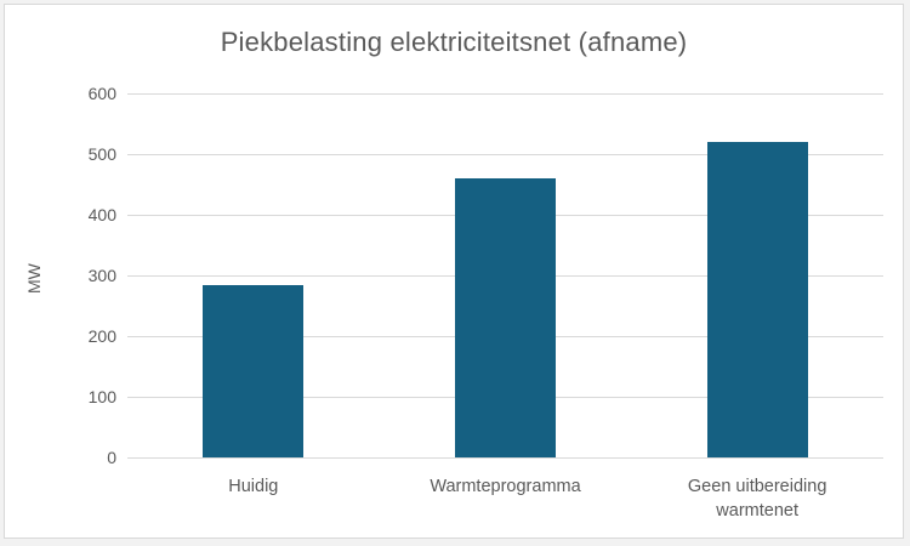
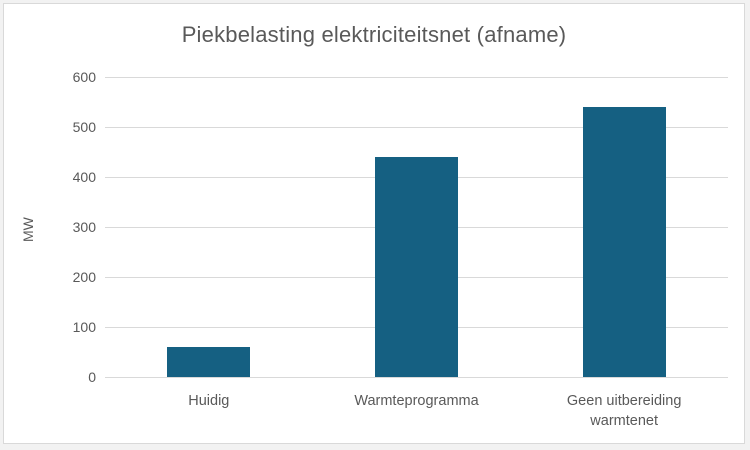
Huidig: 280 -> 60
Warmteprogramma: 460 -> 440
Geen uitbereiding warmtenet: 520 -> 540
